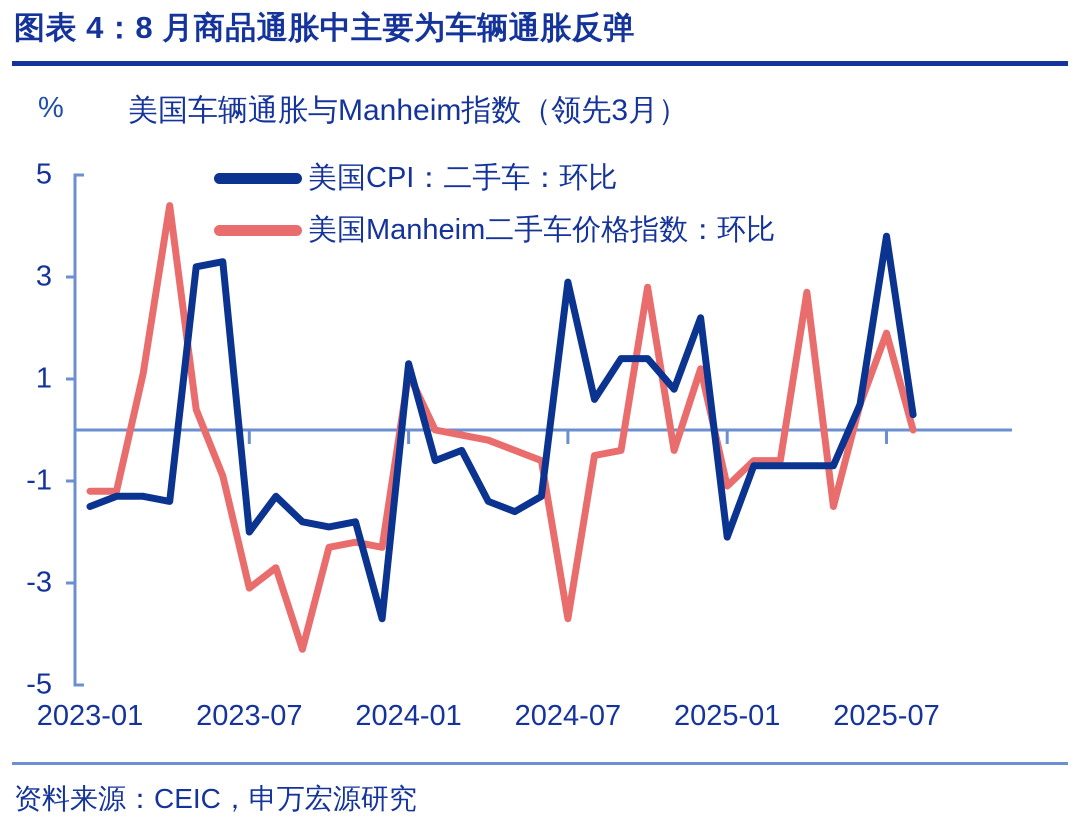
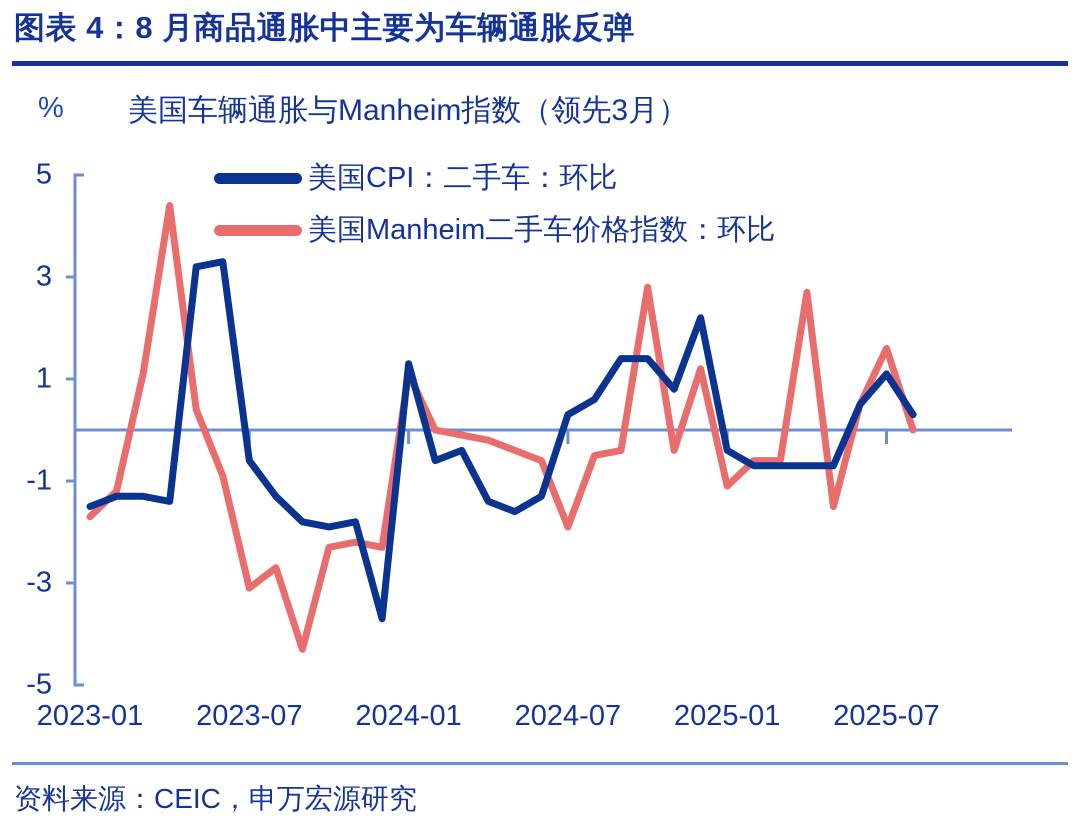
美国Manheim二手车价格指数：环比/2023-01: -1.2 -> -1.7
美国CPI：二手车：环比/2023-07: -2.0 -> -0.6
美国CPI：二手车：环比/2024-07: 2.9 -> 0.3
美国Manheim二手车价格指数：环比/2024-07: -3.7 -> -1.9
美国CPI：二手车：环比/2025-01: -2.1 -> -0.4
美国CPI：二手车：环比/2025-07: 3.8 -> 1.1
美国Manheim二手车价格指数：环比/2025-07: 1.9 -> 1.6
